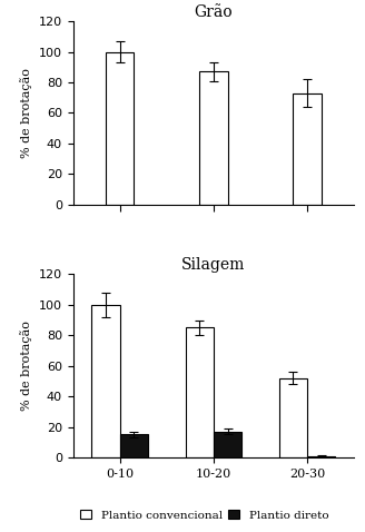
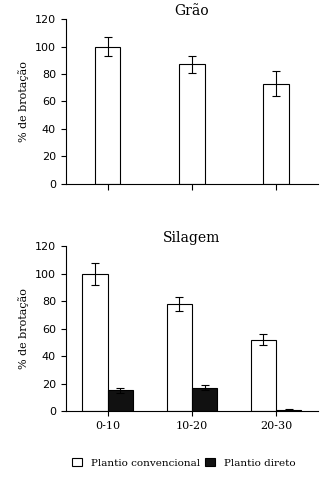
Silagem/Plantio convencional/10-20: 85 -> 78
